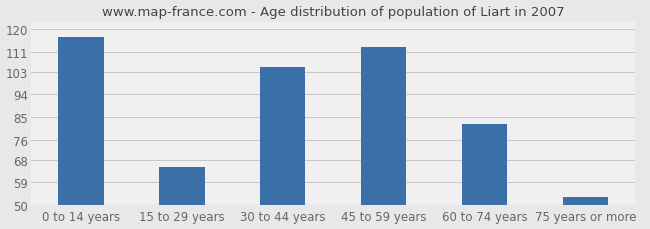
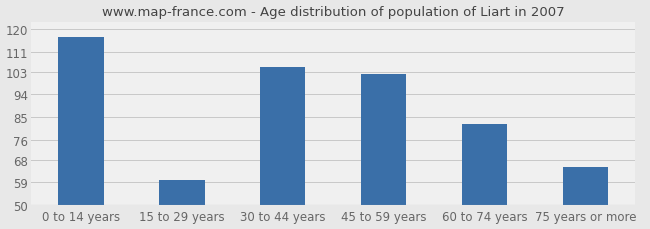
15 to 29 years: 65 -> 60
45 to 59 years: 113 -> 102
75 years or more: 53 -> 65
